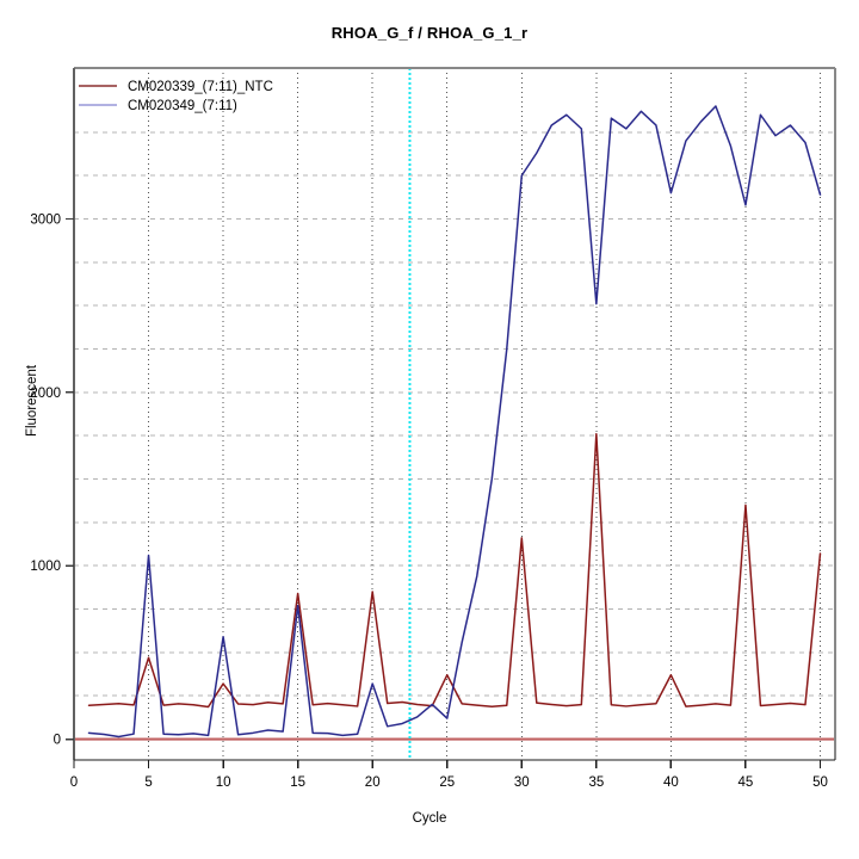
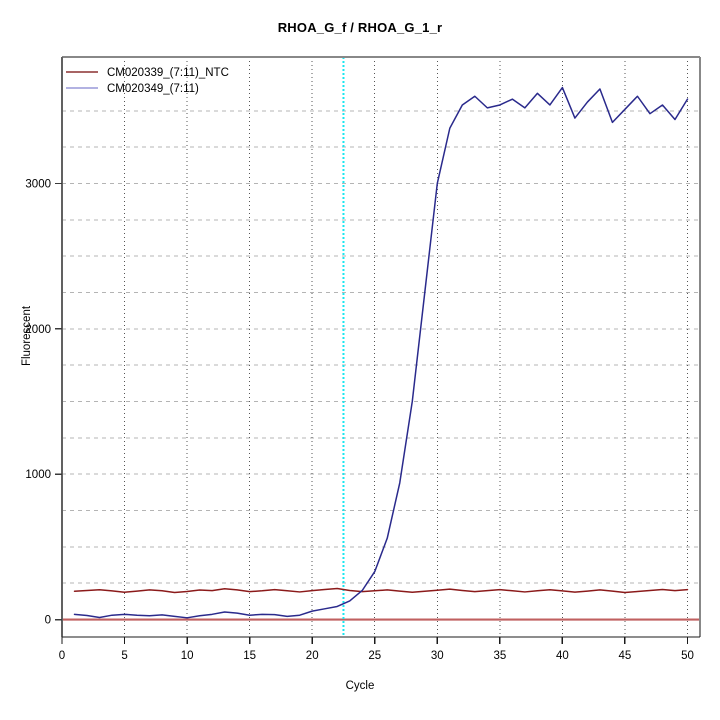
CM020339_(7:11)_NTC/5: 470 -> 190
CM020349_(7:11)/5: 1060 -> 40
CM020339_(7:11)_NTC/10: 320 -> 190
CM020349_(7:11)/10: 590 -> 10
CM020339_(7:11)_NTC/15: 840 -> 190
CM020349_(7:11)/15: 770 -> 30
CM020339_(7:11)_NTC/20: 850 -> 200
CM020349_(7:11)/20: 320 -> 60
CM020339_(7:11)_NTC/25: 370 -> 200
CM020349_(7:11)/25: 120 -> 330
CM020339_(7:11)_NTC/30: 1160 -> 200
CM020349_(7:11)/30: 3250 -> 3000
CM020339_(7:11)_NTC/35: 1760 -> 210
CM020349_(7:11)/35: 2510 -> 3540
CM020339_(7:11)_NTC/40: 370 -> 200
CM020349_(7:11)/40: 3150 -> 3660
CM020339_(7:11)_NTC/45: 1350 -> 190
CM020349_(7:11)/45: 3080 -> 3510
CM020339_(7:11)_NTC/50: 1070 -> 210
CM020349_(7:11)/50: 3140 -> 3580
